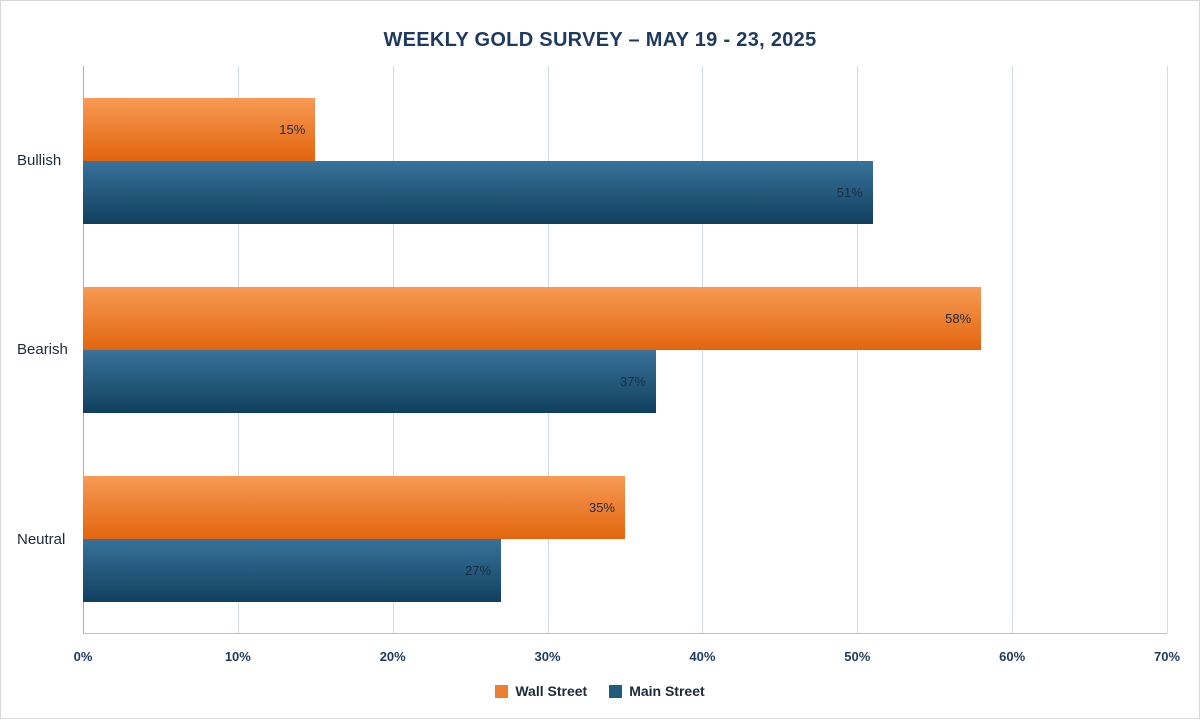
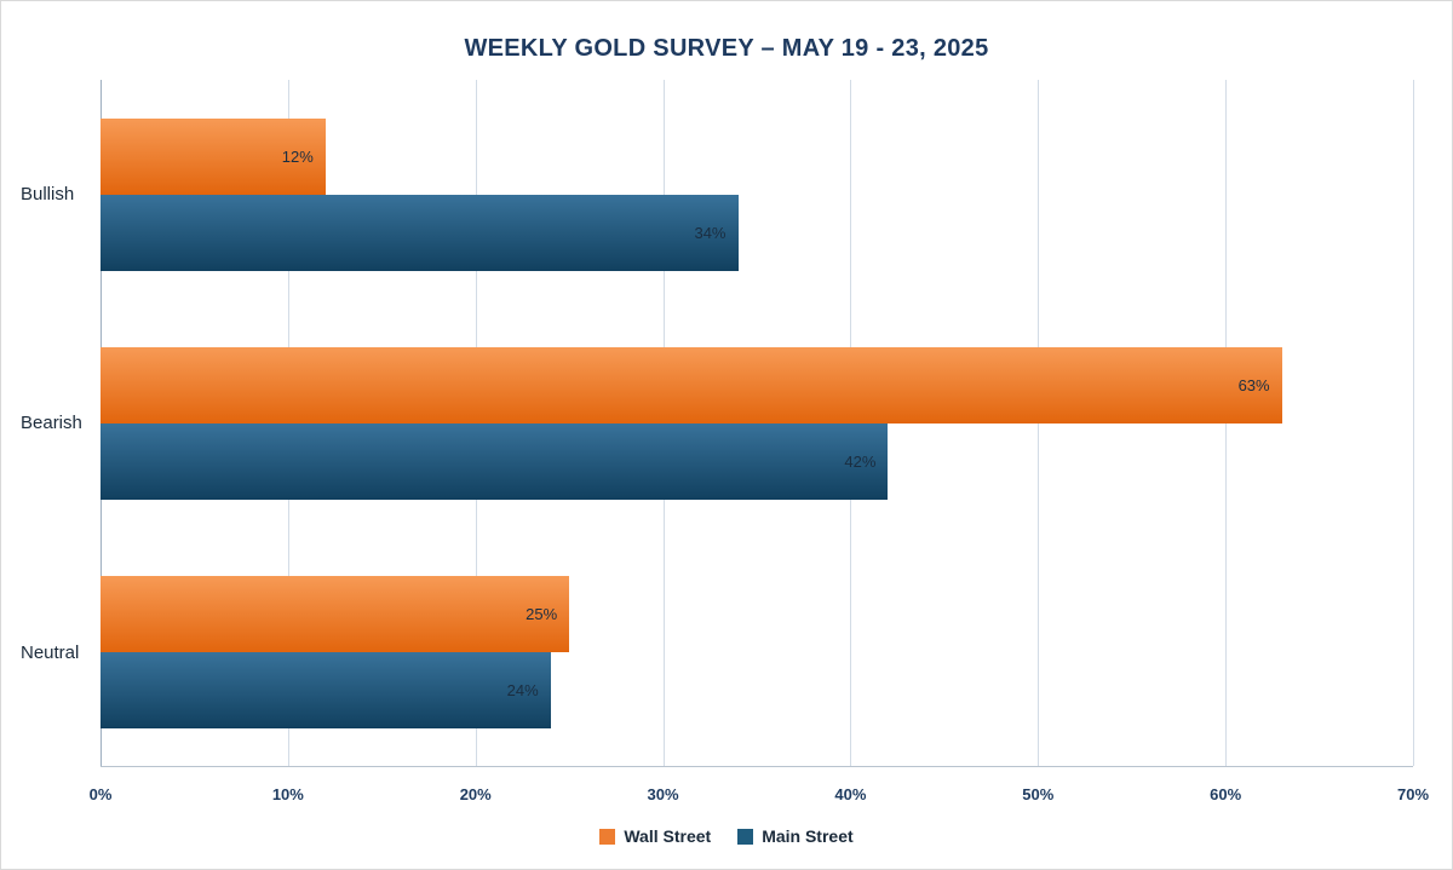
Wall Street/Bullish: 15% -> 12%
Main Street/Bullish: 51% -> 34%
Wall Street/Bearish: 58% -> 63%
Main Street/Bearish: 37% -> 42%
Wall Street/Neutral: 35% -> 25%
Main Street/Neutral: 27% -> 24%
